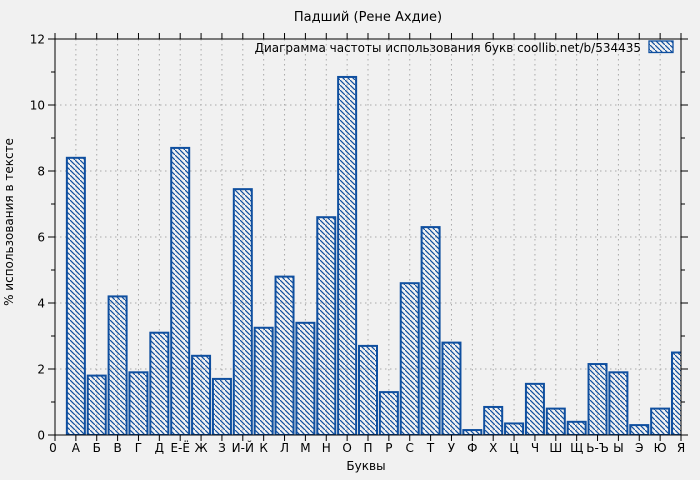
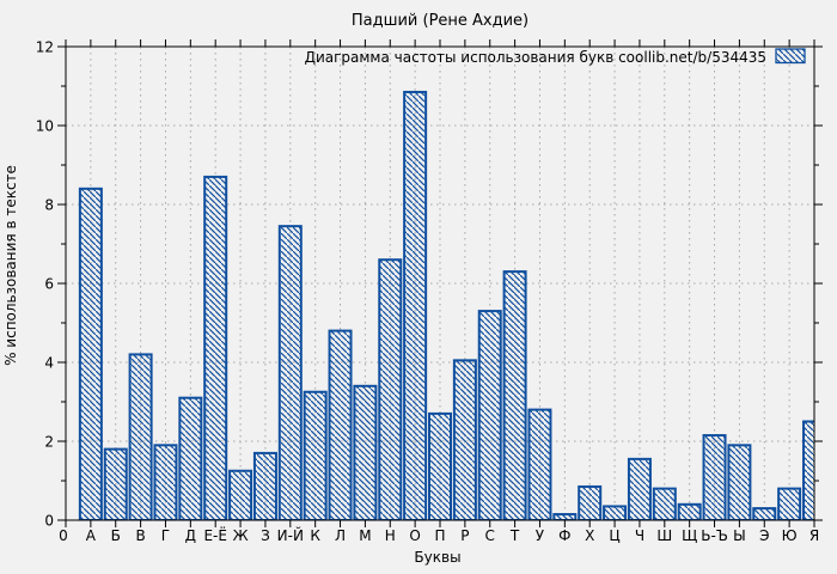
Ж: 2.4 -> 1.2
Р: 1.3 -> 4.0
С: 4.6 -> 5.3
